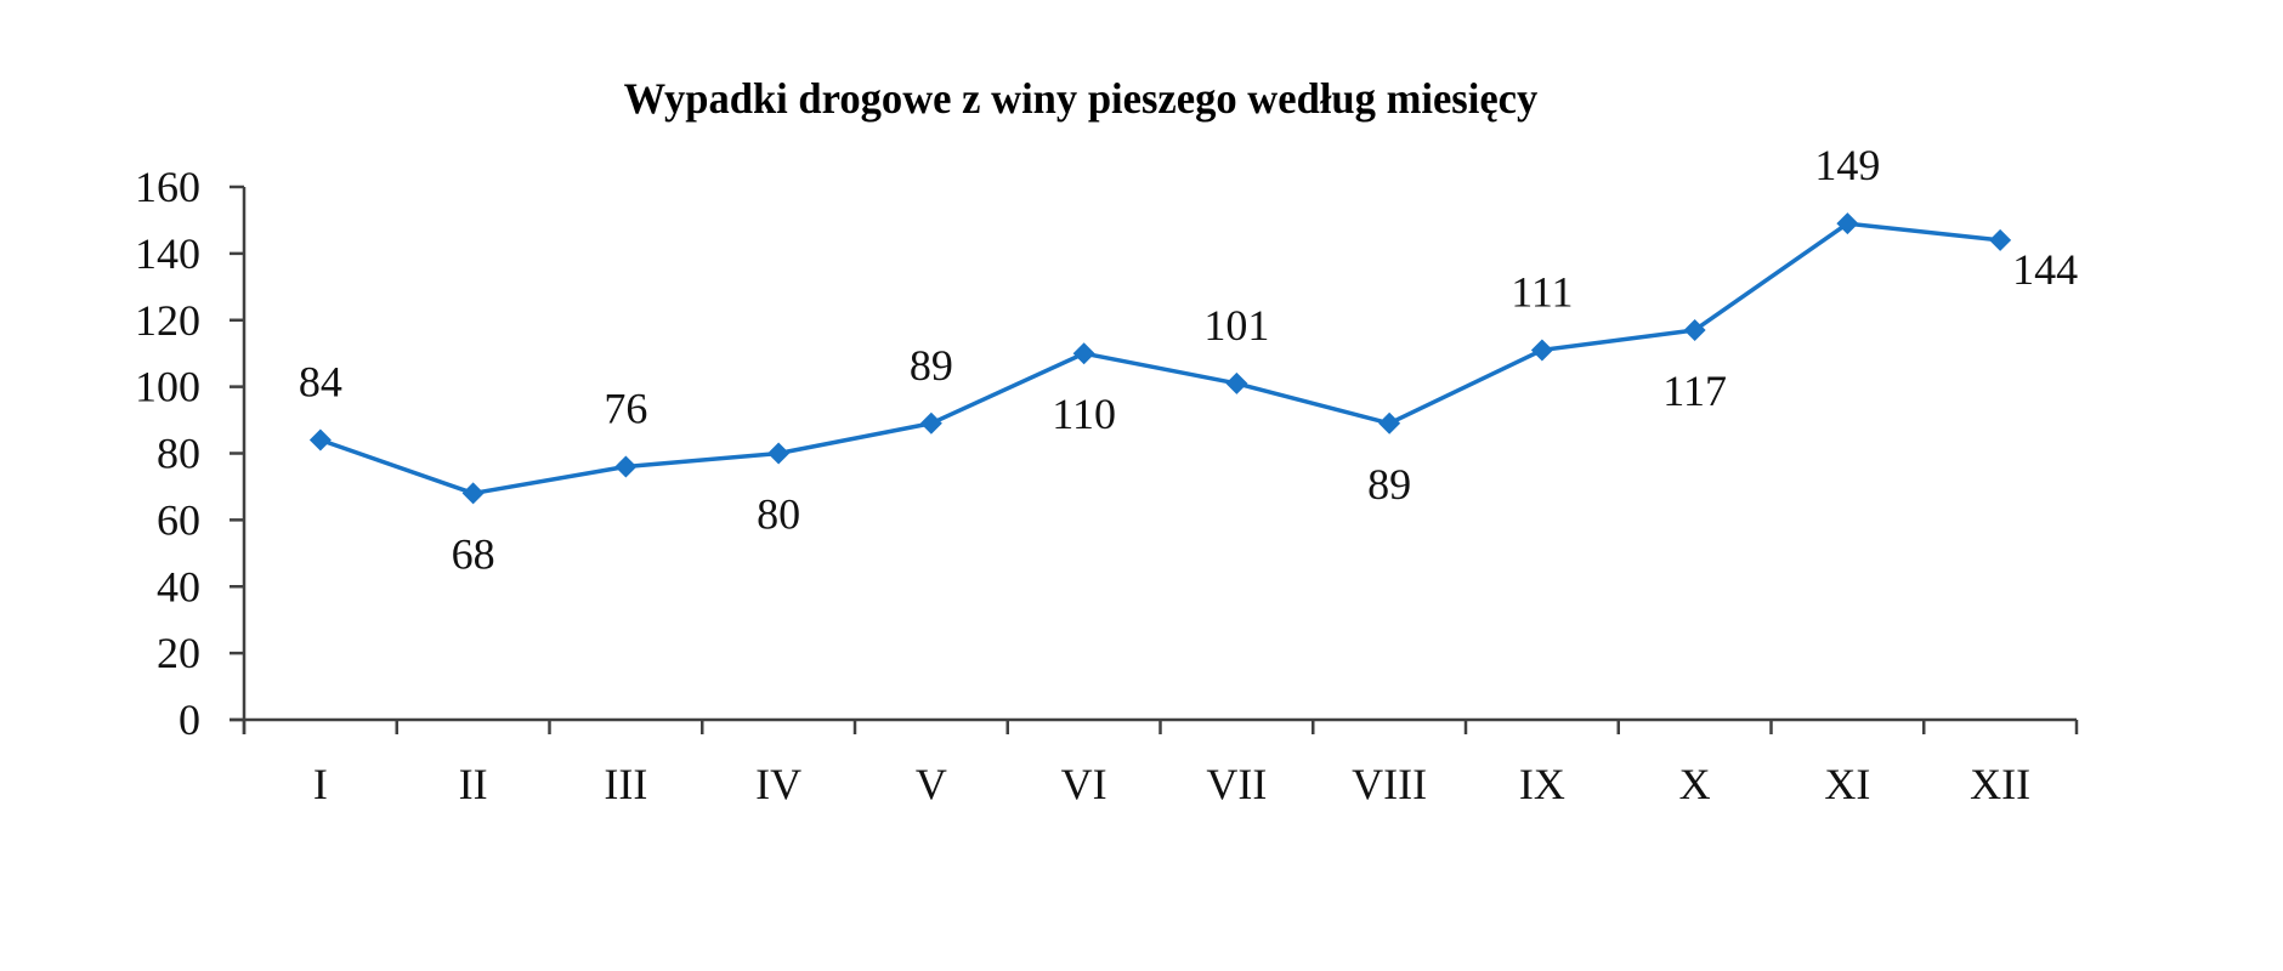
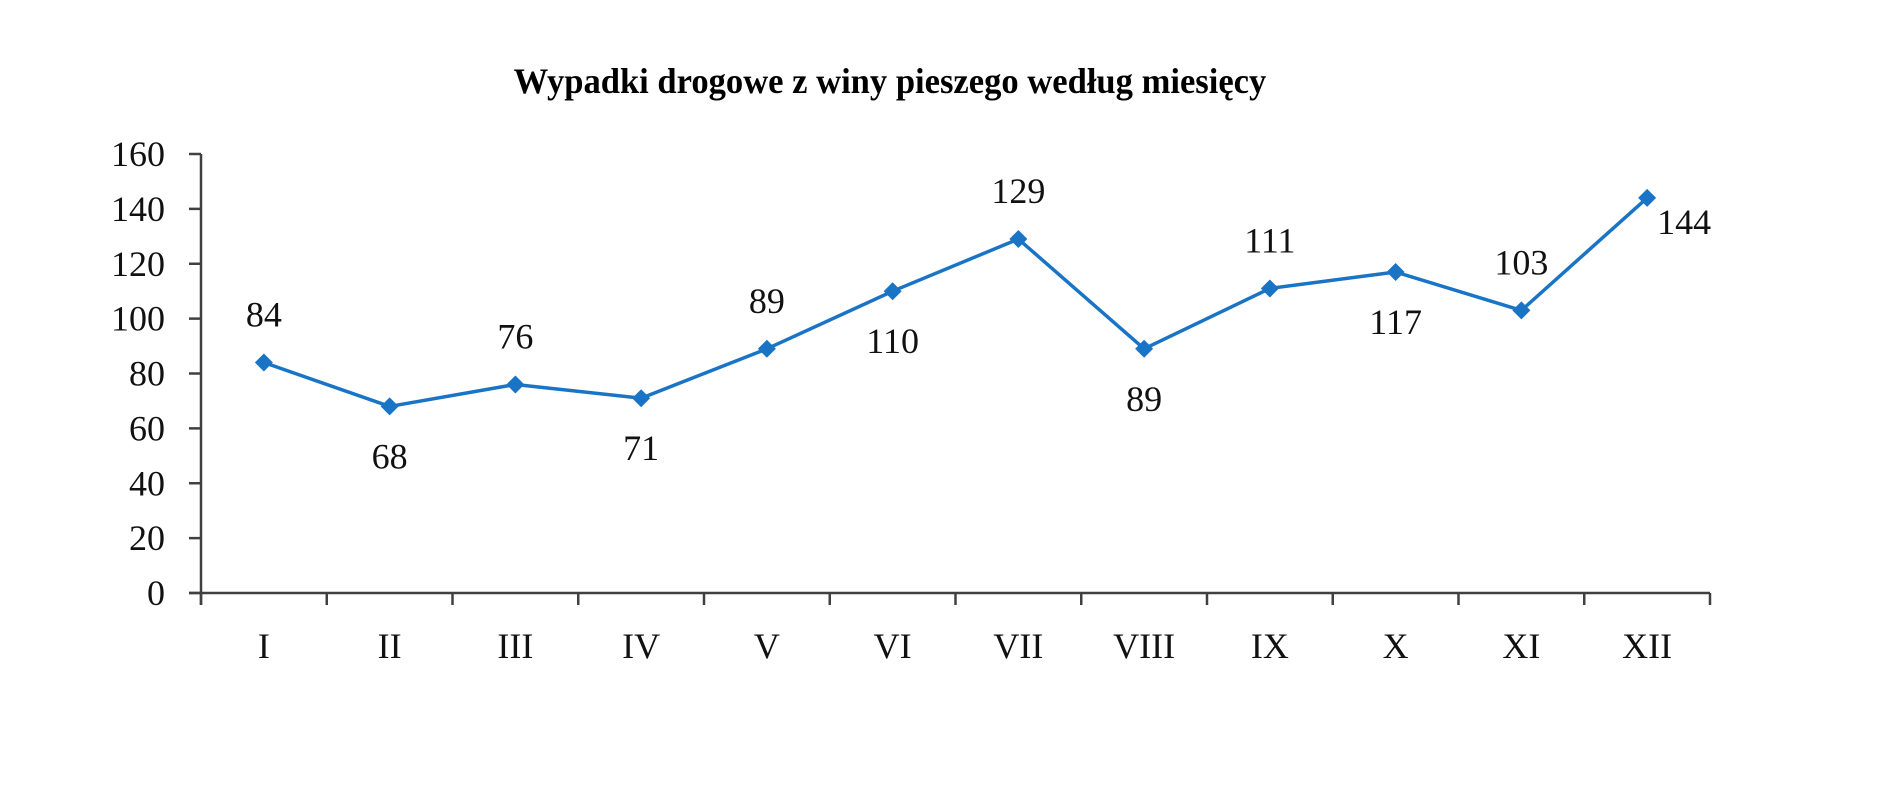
IV: 80 -> 71
VII: 101 -> 129
XI: 149 -> 103
